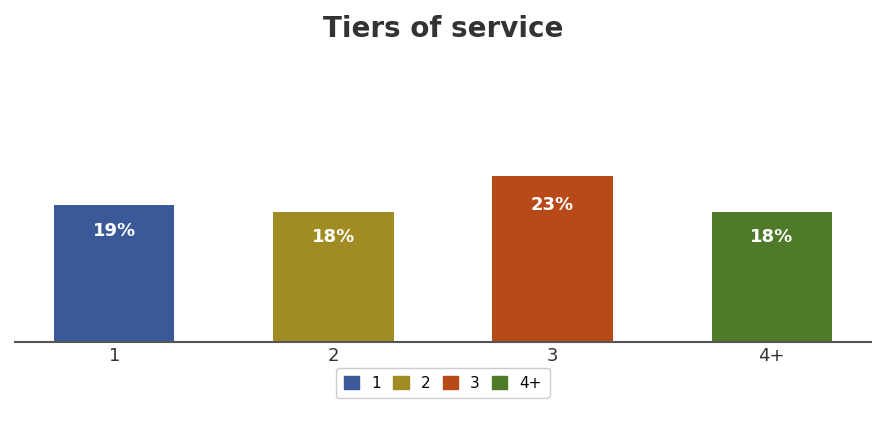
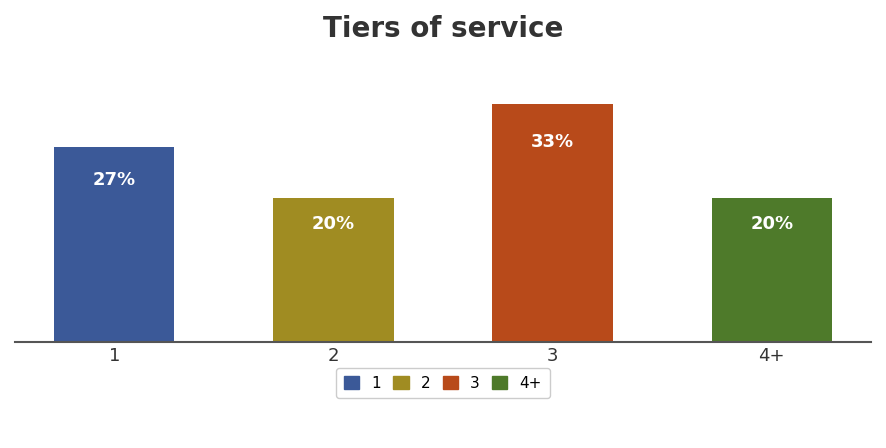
1: 19% -> 27%
2: 18% -> 20%
3: 23% -> 33%
4+: 18% -> 20%
